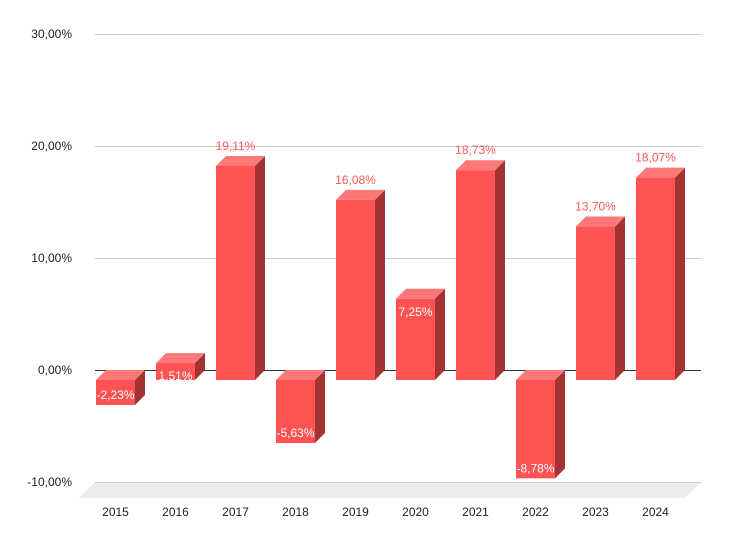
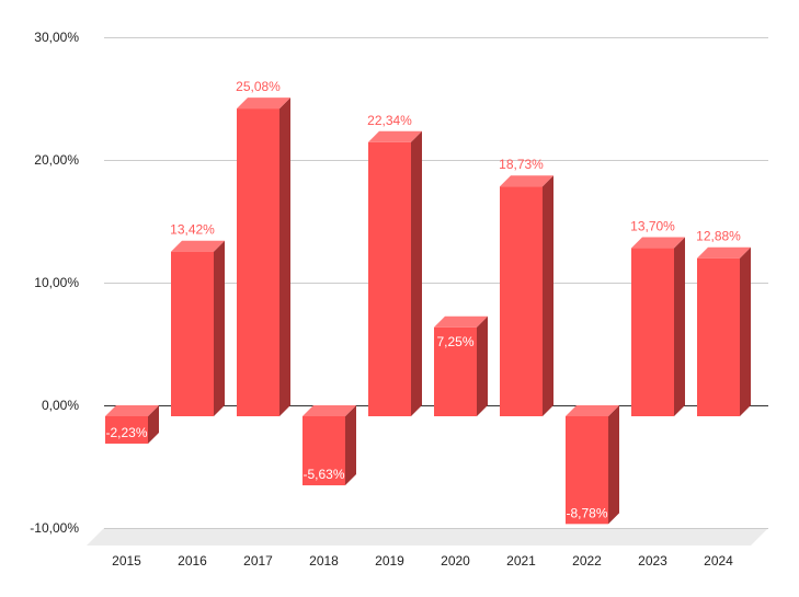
2016: 1,51% -> 13,42%
2017: 19,11% -> 25,08%
2019: 16,08% -> 22,34%
2024: 18,07% -> 12,88%
